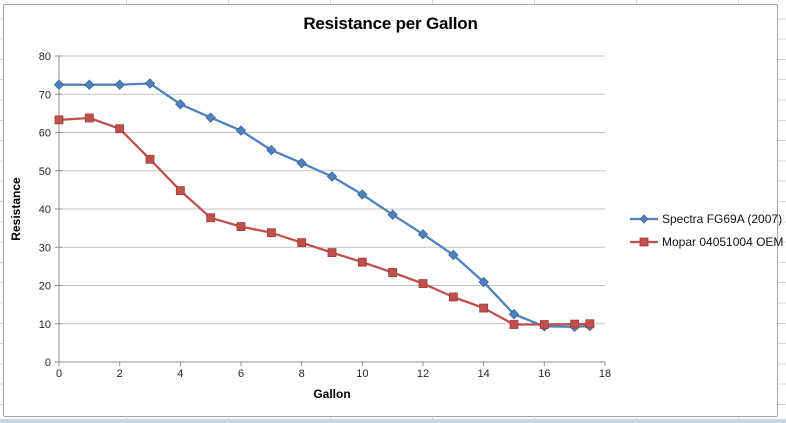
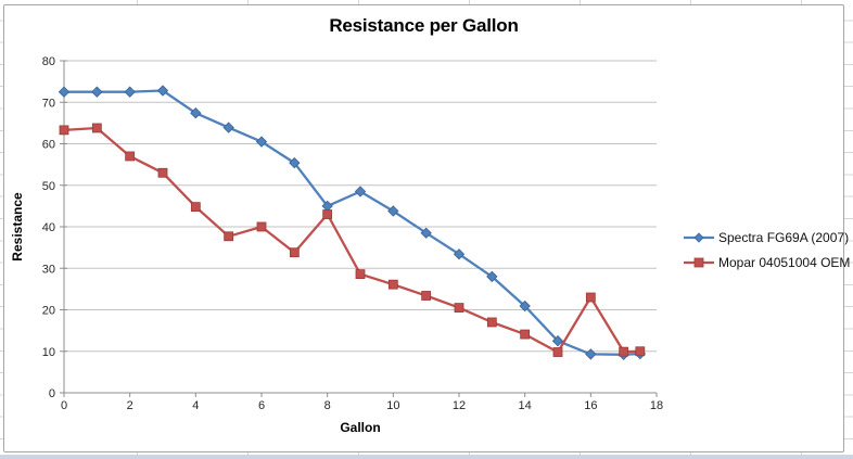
Mopar 04051004 OEM/2: 61 -> 57
Mopar 04051004 OEM/6: 35 -> 40
Spectra FG69A (2007)/8: 52 -> 45
Mopar 04051004 OEM/8: 31 -> 43
Mopar 04051004 OEM/16: 10 -> 23
